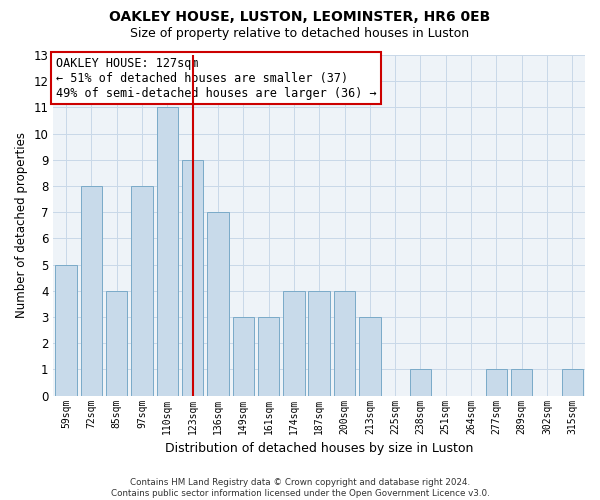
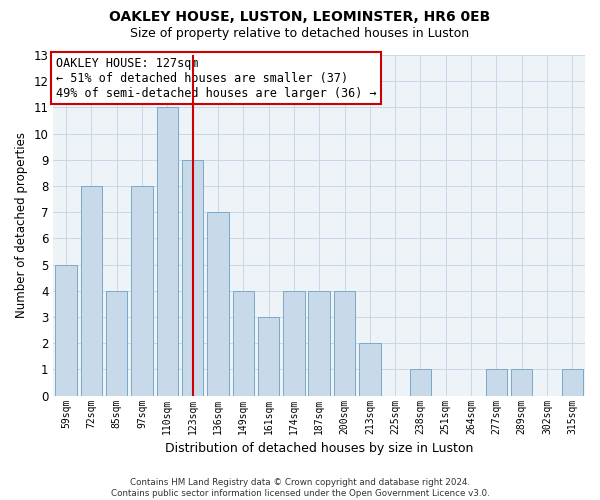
149sqm: 3 -> 4
213sqm: 3 -> 2
